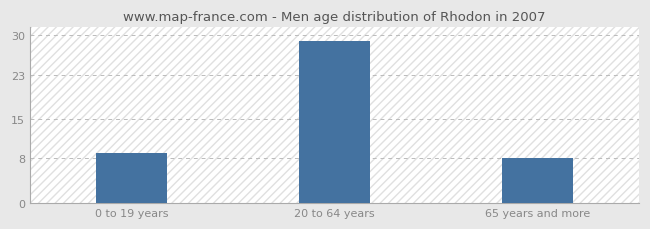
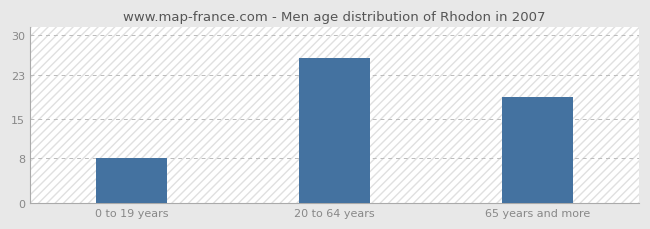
0 to 19 years: 9 -> 8
20 to 64 years: 29 -> 26
65 years and more: 8 -> 19
